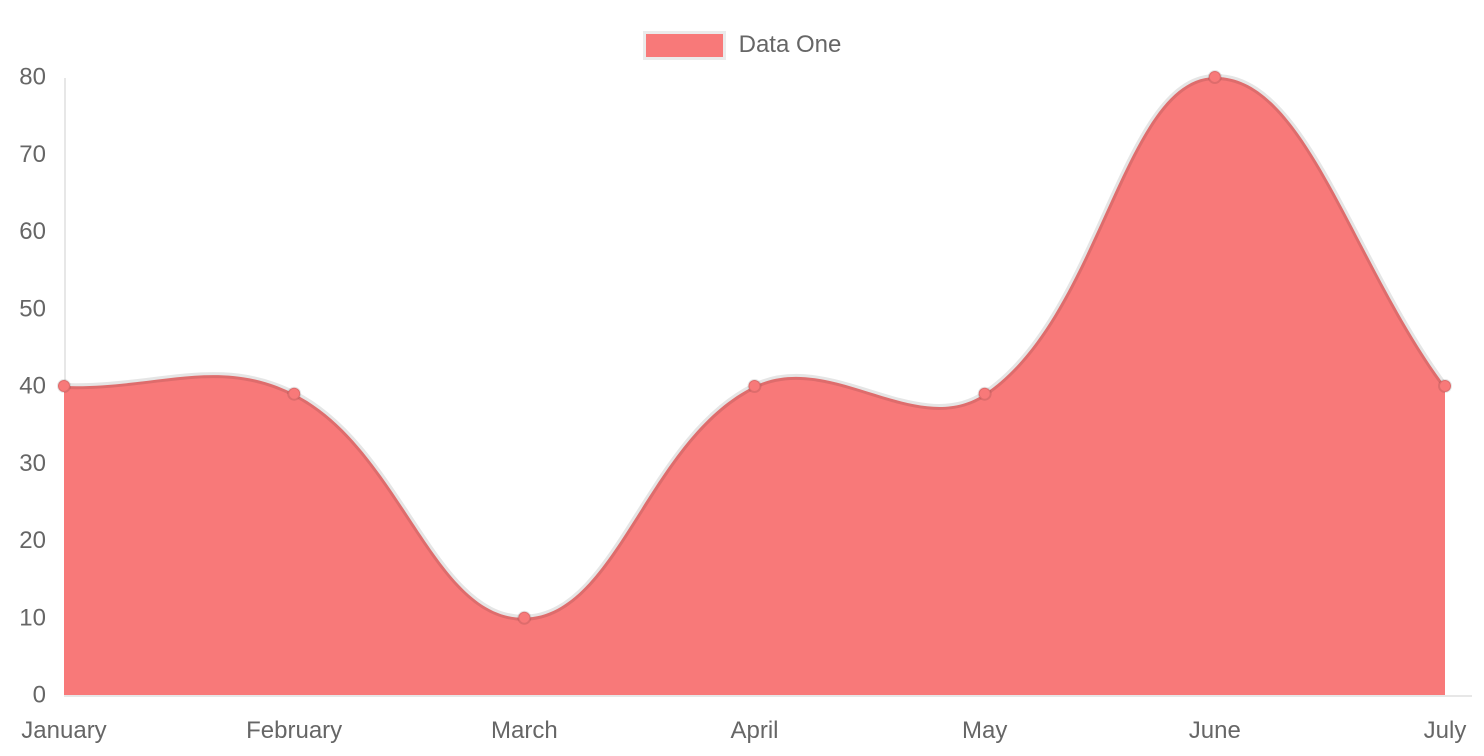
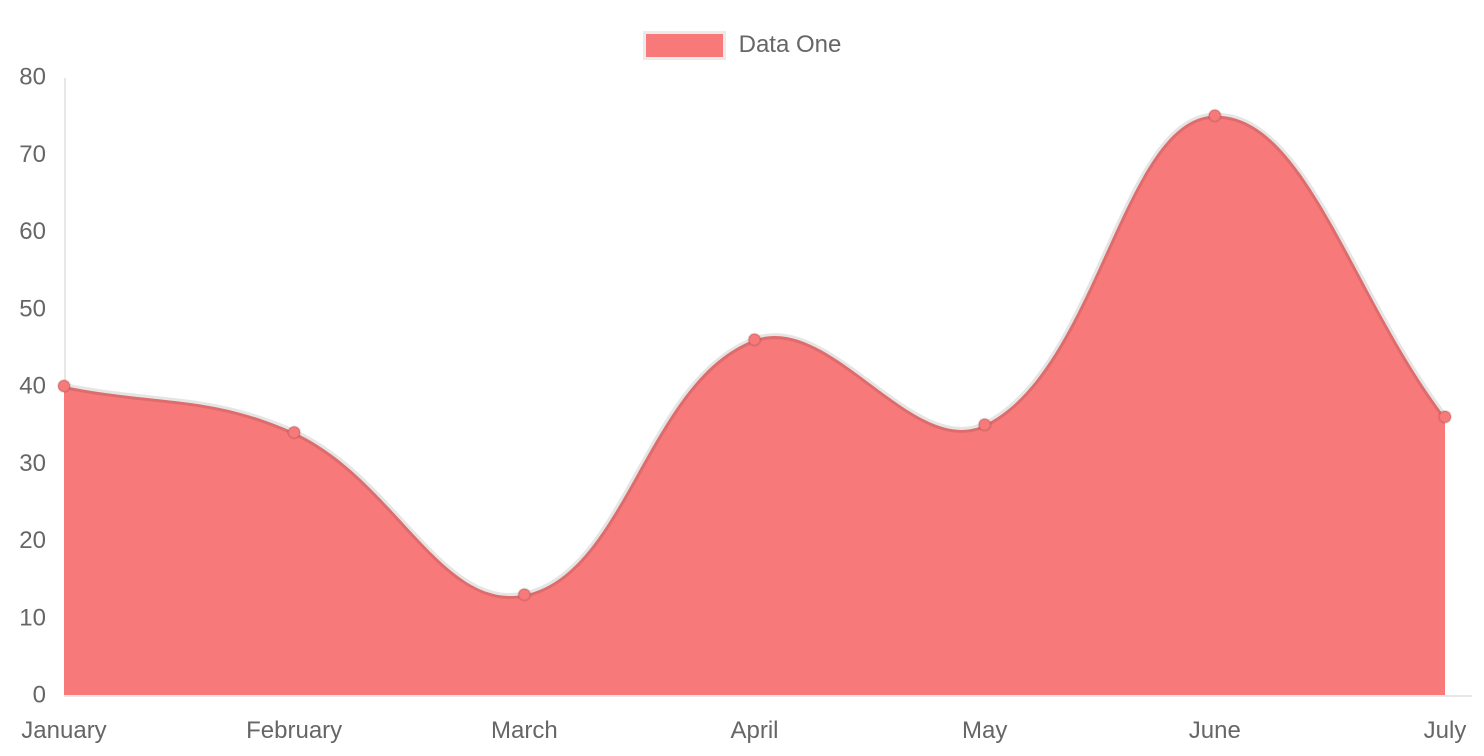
February: 39 -> 34
March: 10 -> 13
April: 40 -> 46
May: 39 -> 35
June: 80 -> 75
July: 40 -> 36
